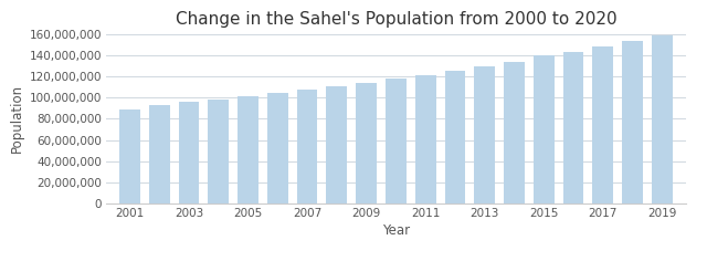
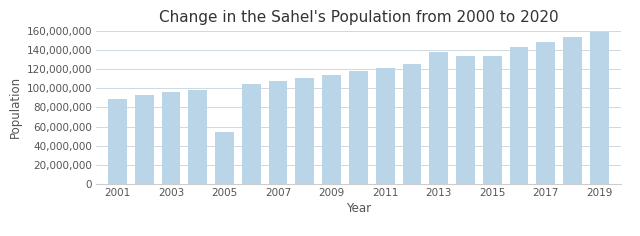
2005: 101,000,000 -> 54,000,000
2013: 130,000,000 -> 138,000,000
2015: 140,000,000 -> 134,000,000
